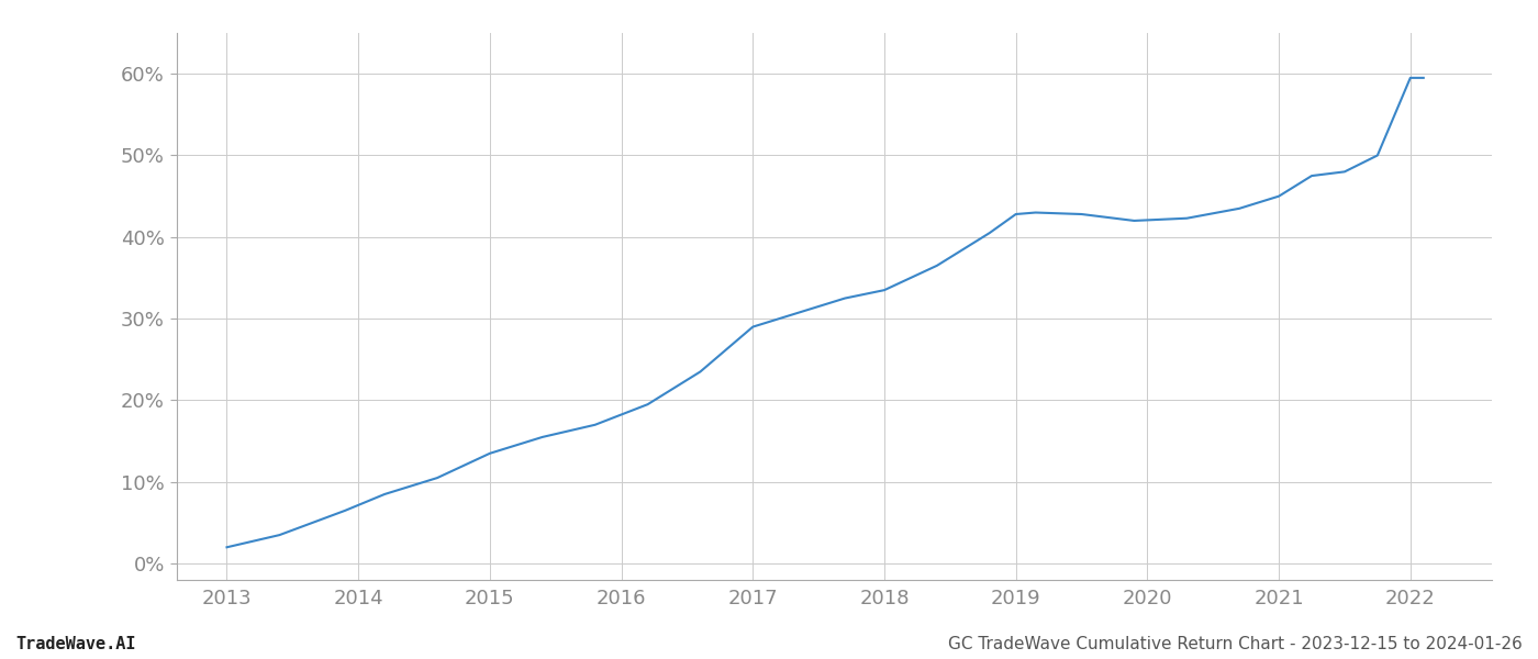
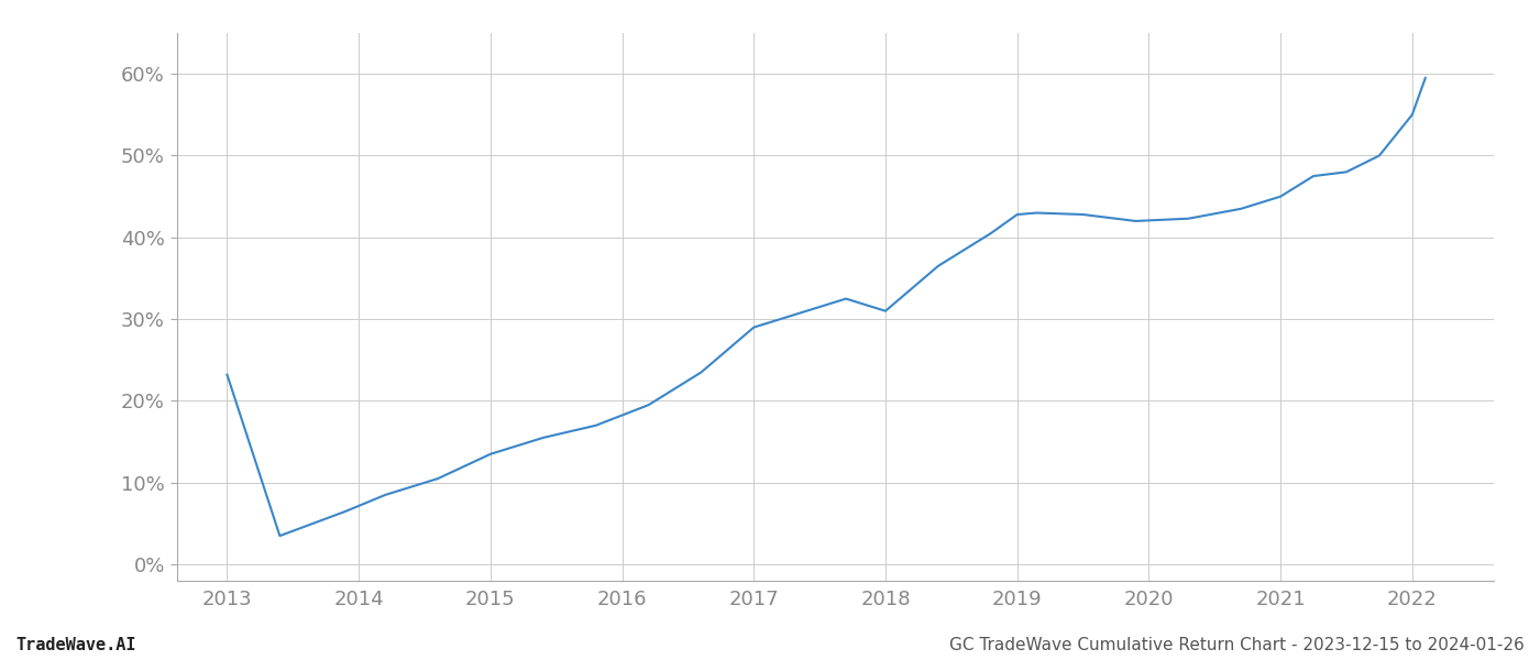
2013: 2.0% -> 23.2%
2018: 33.5% -> 31.0%
2022: 59.5% -> 55.0%
